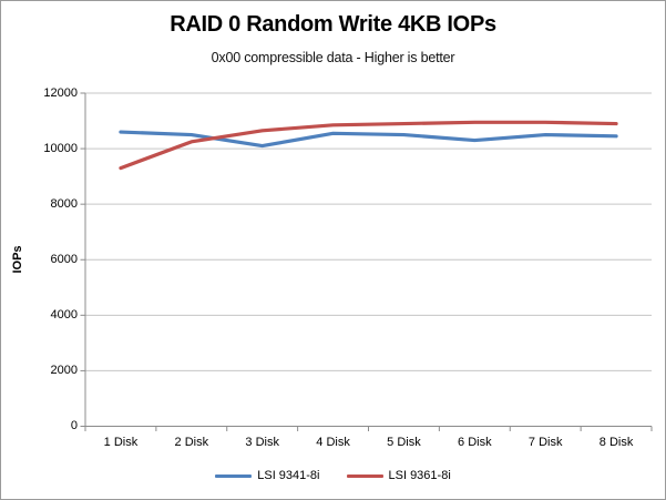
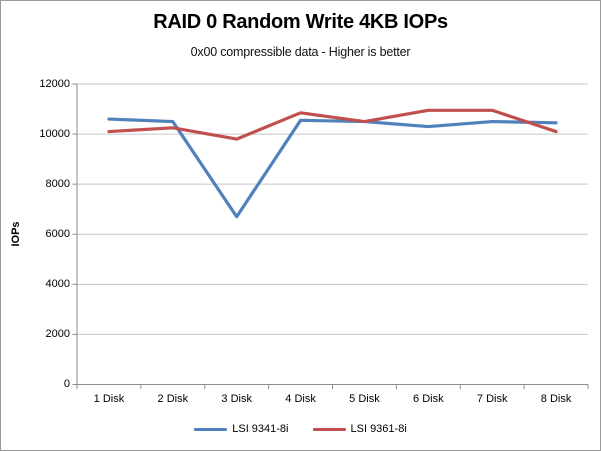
LSI 9361-8i/1 Disk: 9300 -> 10100
LSI 9341-8i/3 Disk: 10100 -> 6700
LSI 9361-8i/3 Disk: 10600 -> 9800
LSI 9361-8i/5 Disk: 10900 -> 10500
LSI 9361-8i/8 Disk: 10900 -> 10100
